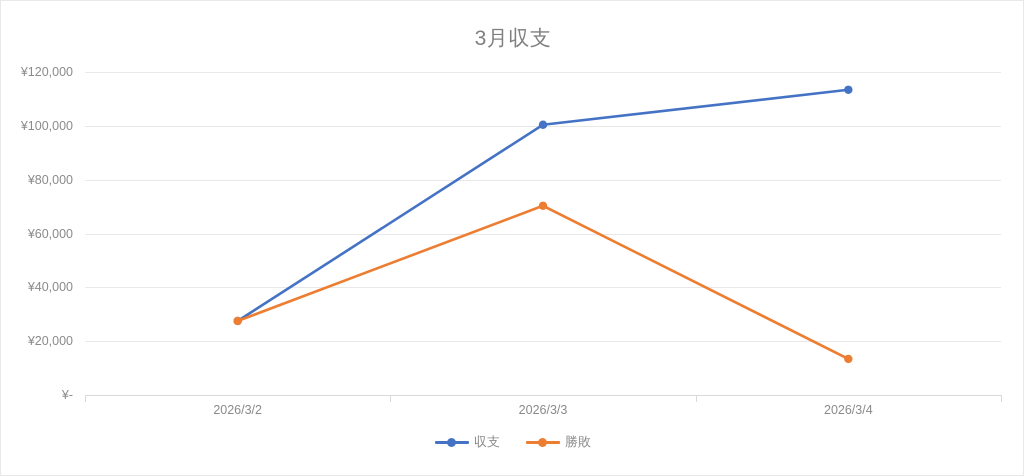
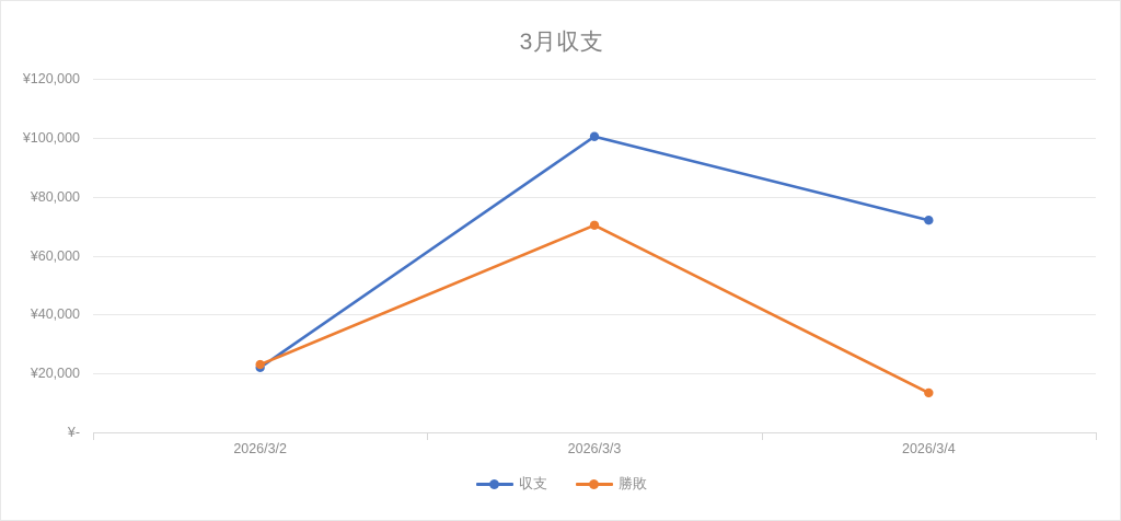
収支/2026/3/2: ¥28000 -> ¥22000
勝敗/2026/3/2: ¥28000 -> ¥23000
収支/2026/3/4: ¥113000 -> ¥72000
